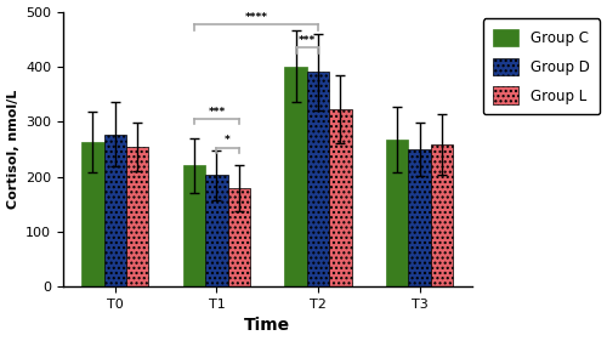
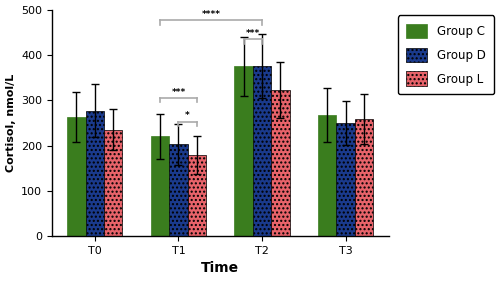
Group L/T0: 254 -> 235
Group C/T2: 400 -> 375
Group D/T2: 390 -> 375
